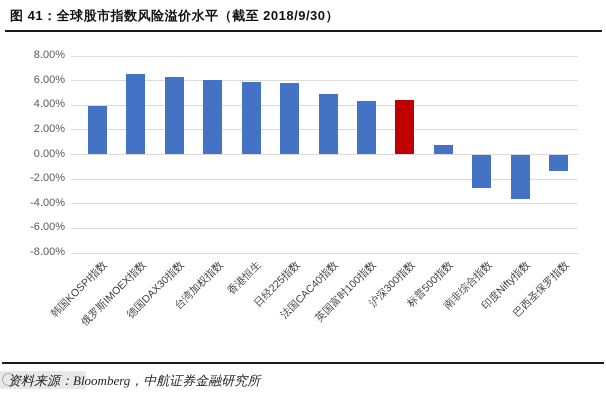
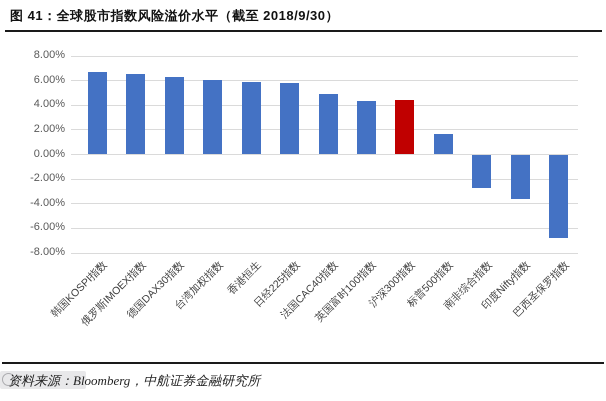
韩国KOSPI指数: 3.9% -> 6.7%
标普500指数: 0.8% -> 1.7%
巴西圣保罗指数: -1.3% -> -6.8%
